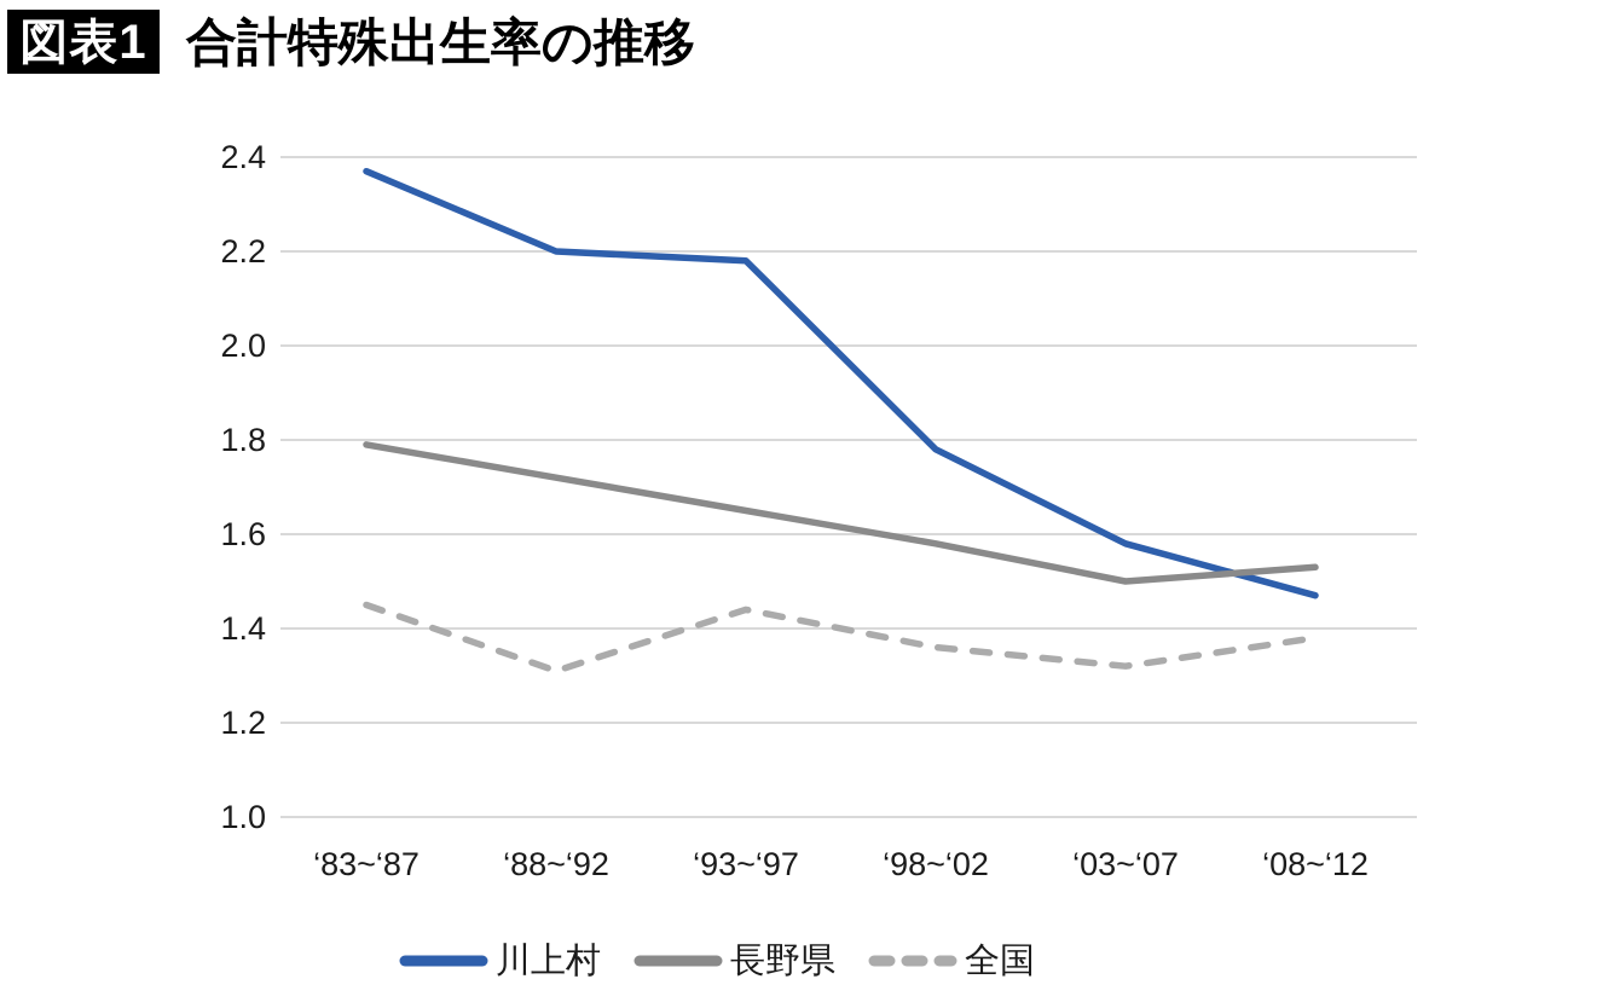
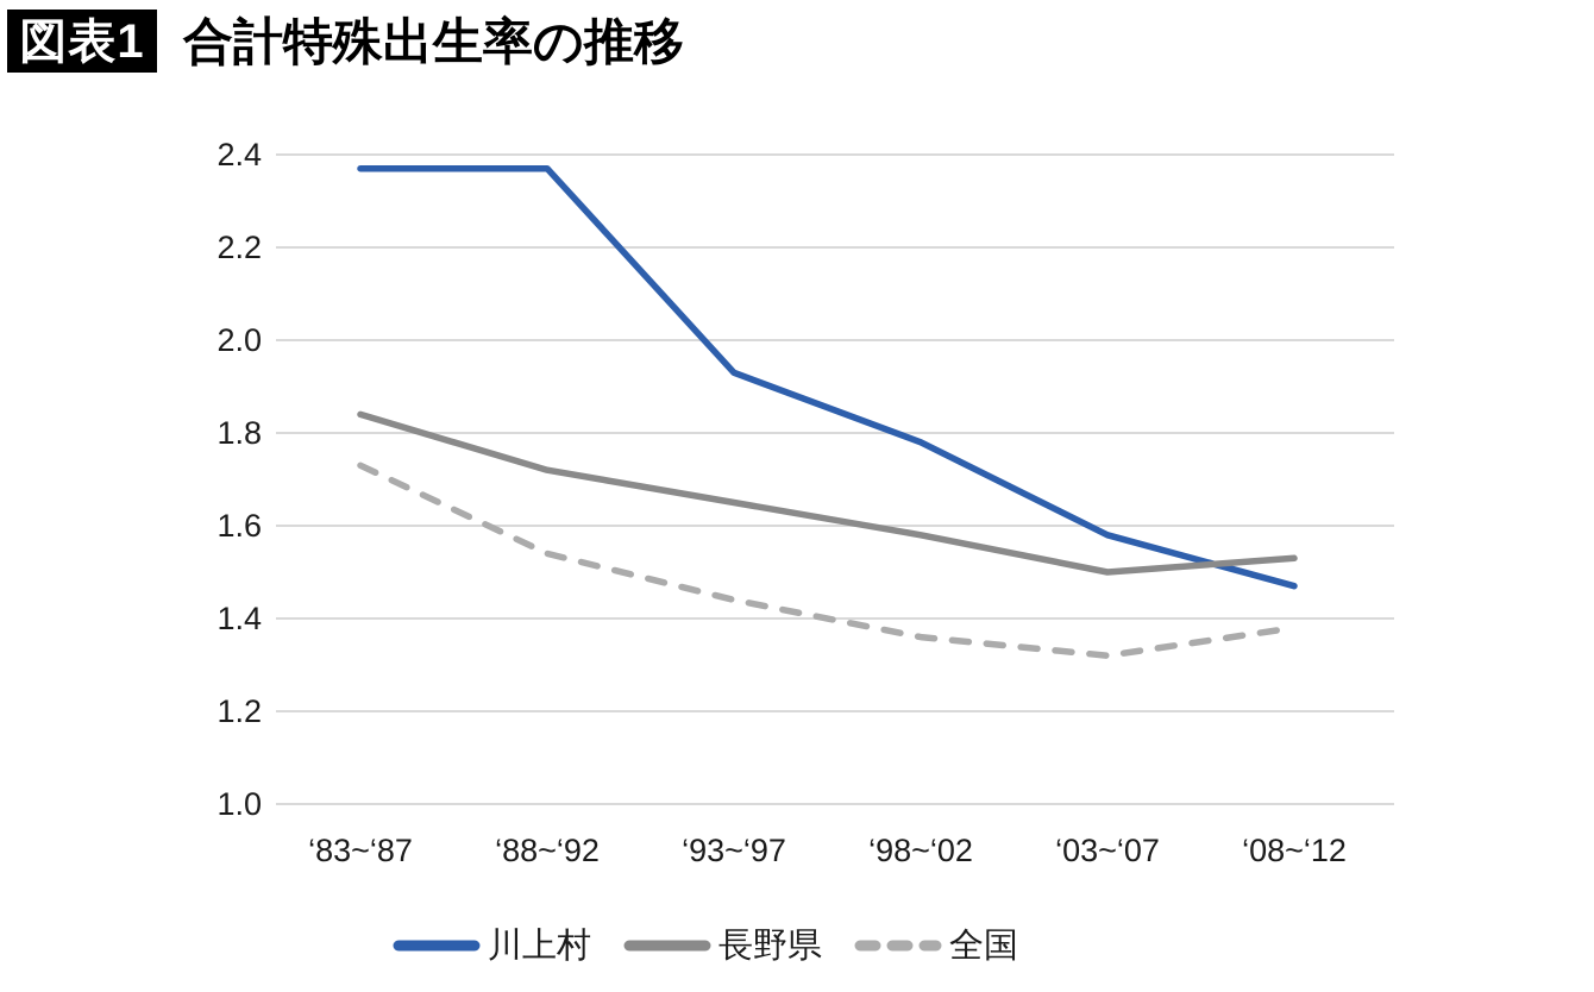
長野県/‘83~‘87: 1.79 -> 1.84
全国/‘83~‘87: 1.45 -> 1.73
川上村/‘88~‘92: 2.20 -> 2.37
全国/‘88~‘92: 1.31 -> 1.54
川上村/‘93~‘97: 2.18 -> 1.93
